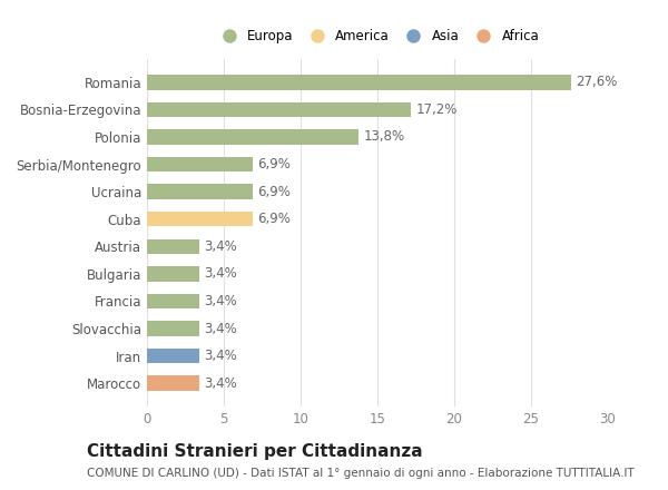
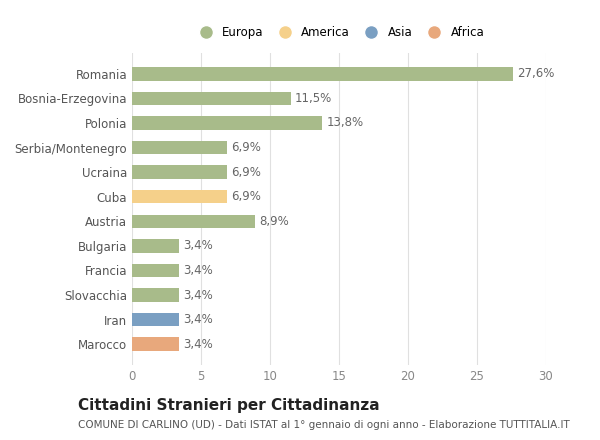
Bosnia-Erzegovina: 17,2% -> 11,5%
Austria: 3,4% -> 8,9%
